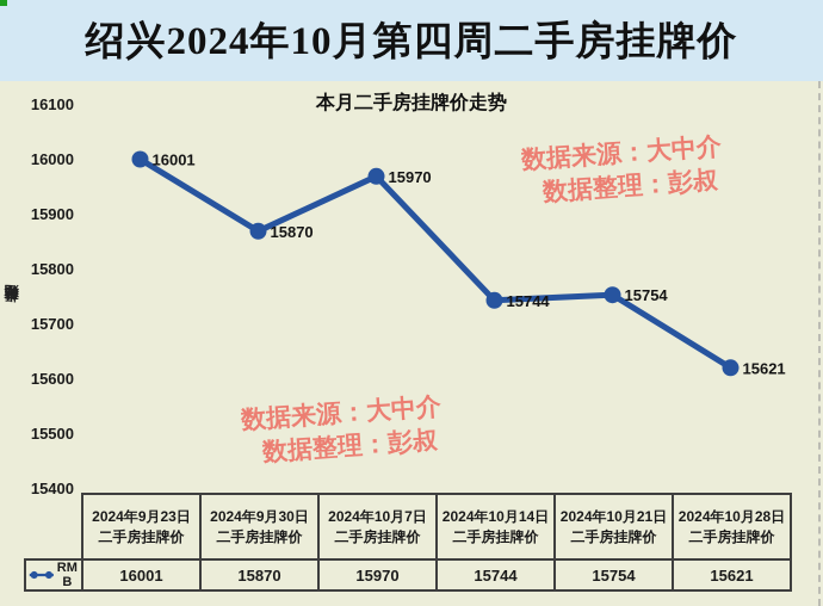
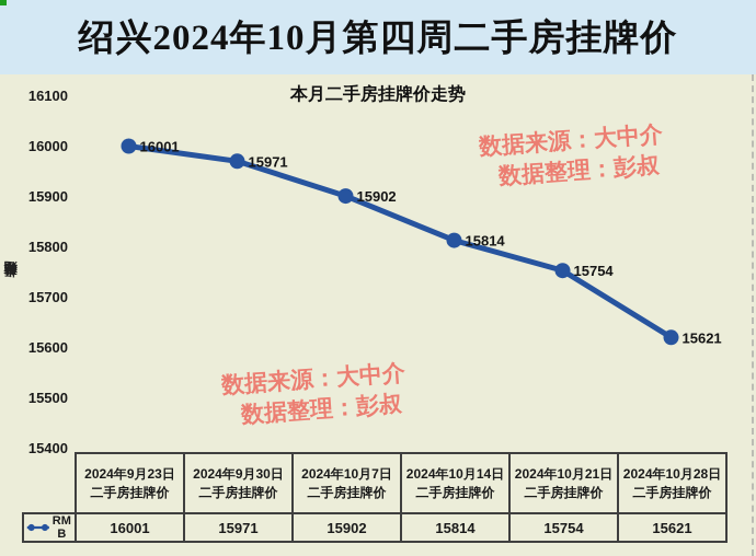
2024年9月30日二手房挂牌价: 15870 -> 15971
2024年10月7日二手房挂牌价: 15970 -> 15902
2024年10月14日二手房挂牌价: 15744 -> 15814
